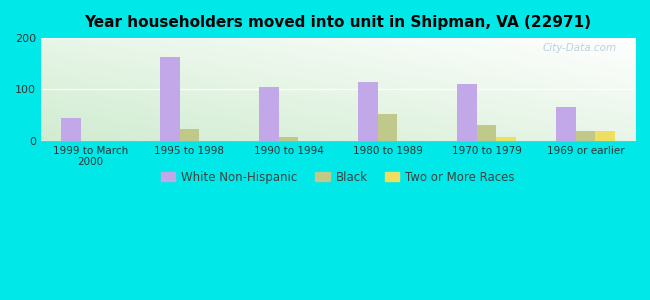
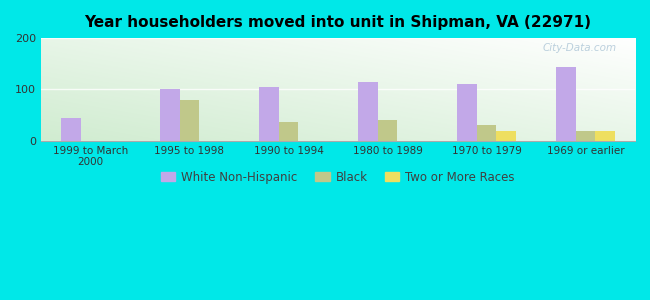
White Non-Hispanic/1995 to 1998: 163 -> 100
Black/1995 to 1998: 22 -> 80
Black/1990 to 1994: 8 -> 36
Black/1980 to 1989: 52 -> 40
Two or More Races/1970 to 1979: 7 -> 20
White Non-Hispanic/1969 or earlier: 65 -> 144
